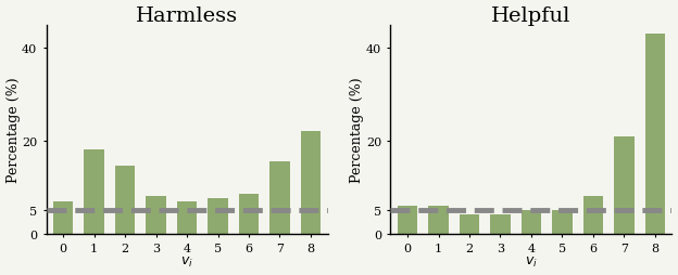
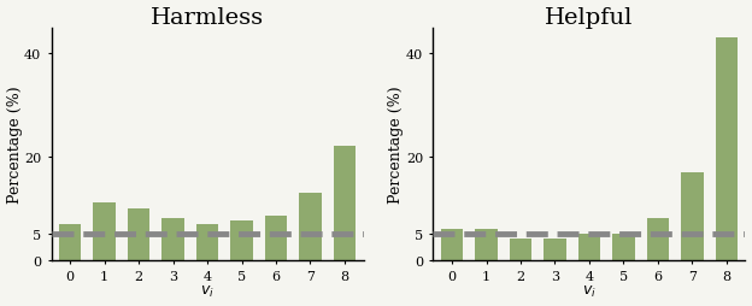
Harmless/1: 18.0 -> 11.0
Harmless/2: 14.5 -> 10.0
Harmless/7: 15.5 -> 13.0
Helpful/7: 21 -> 17
